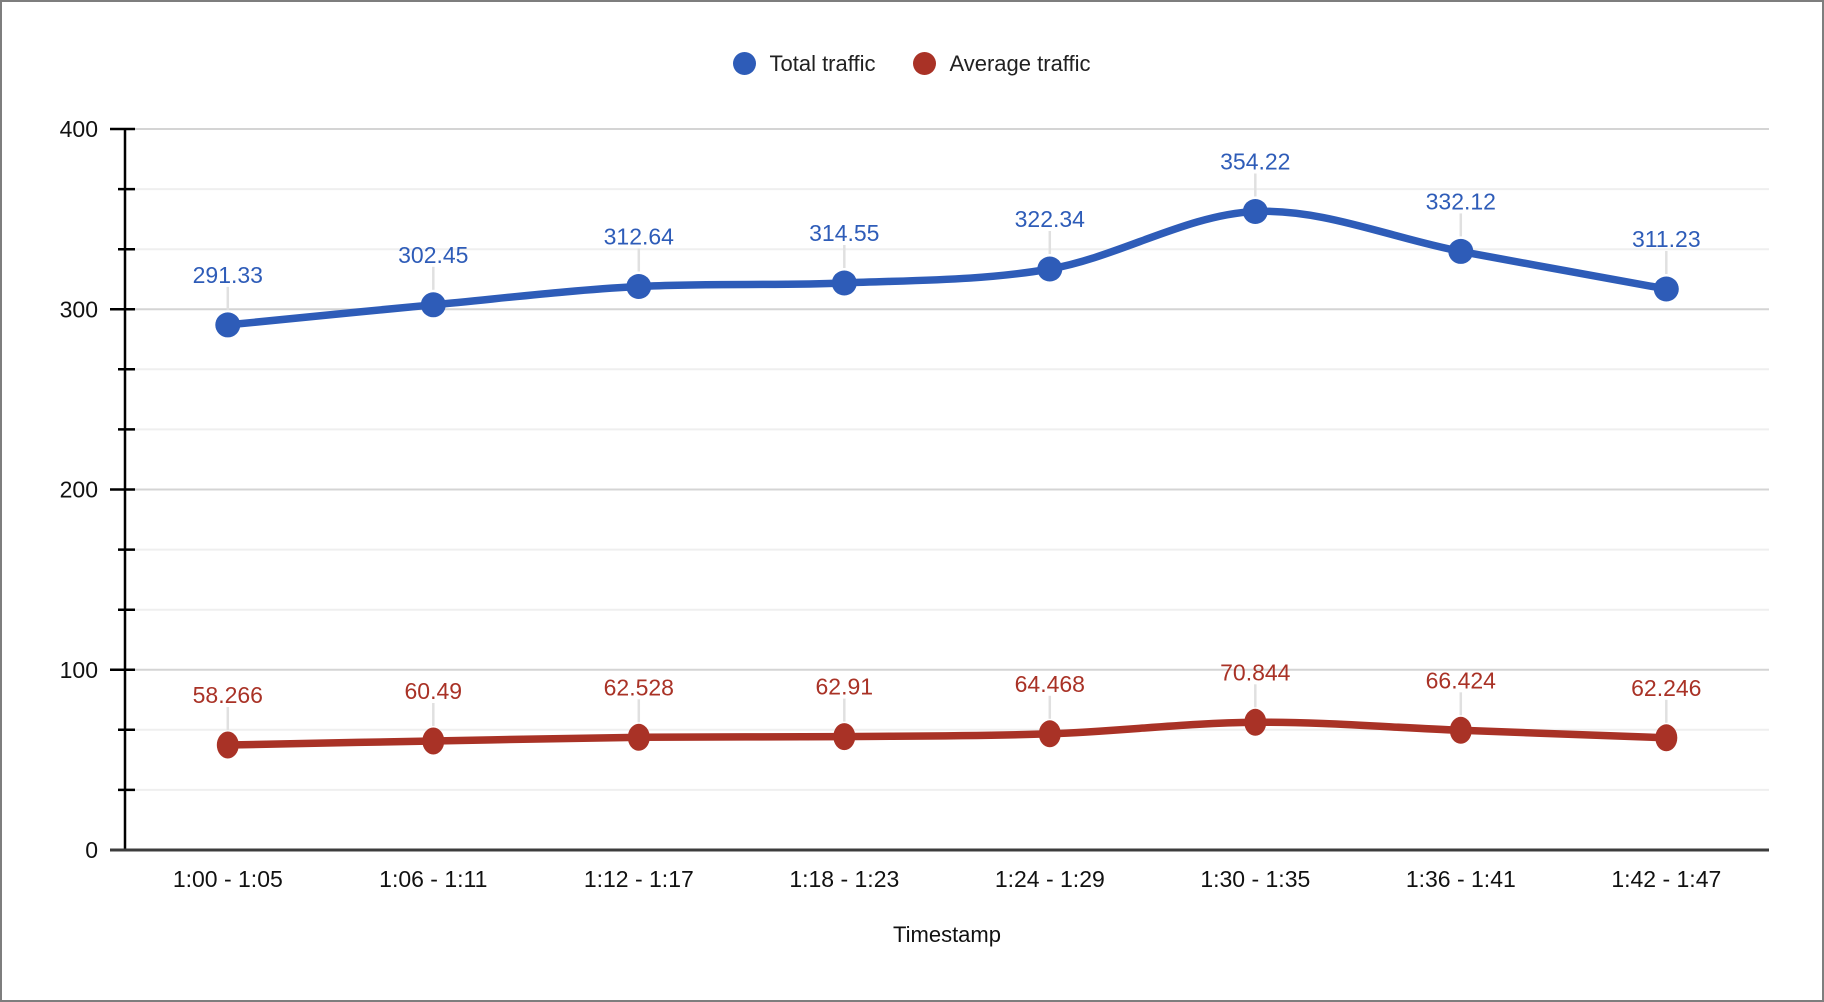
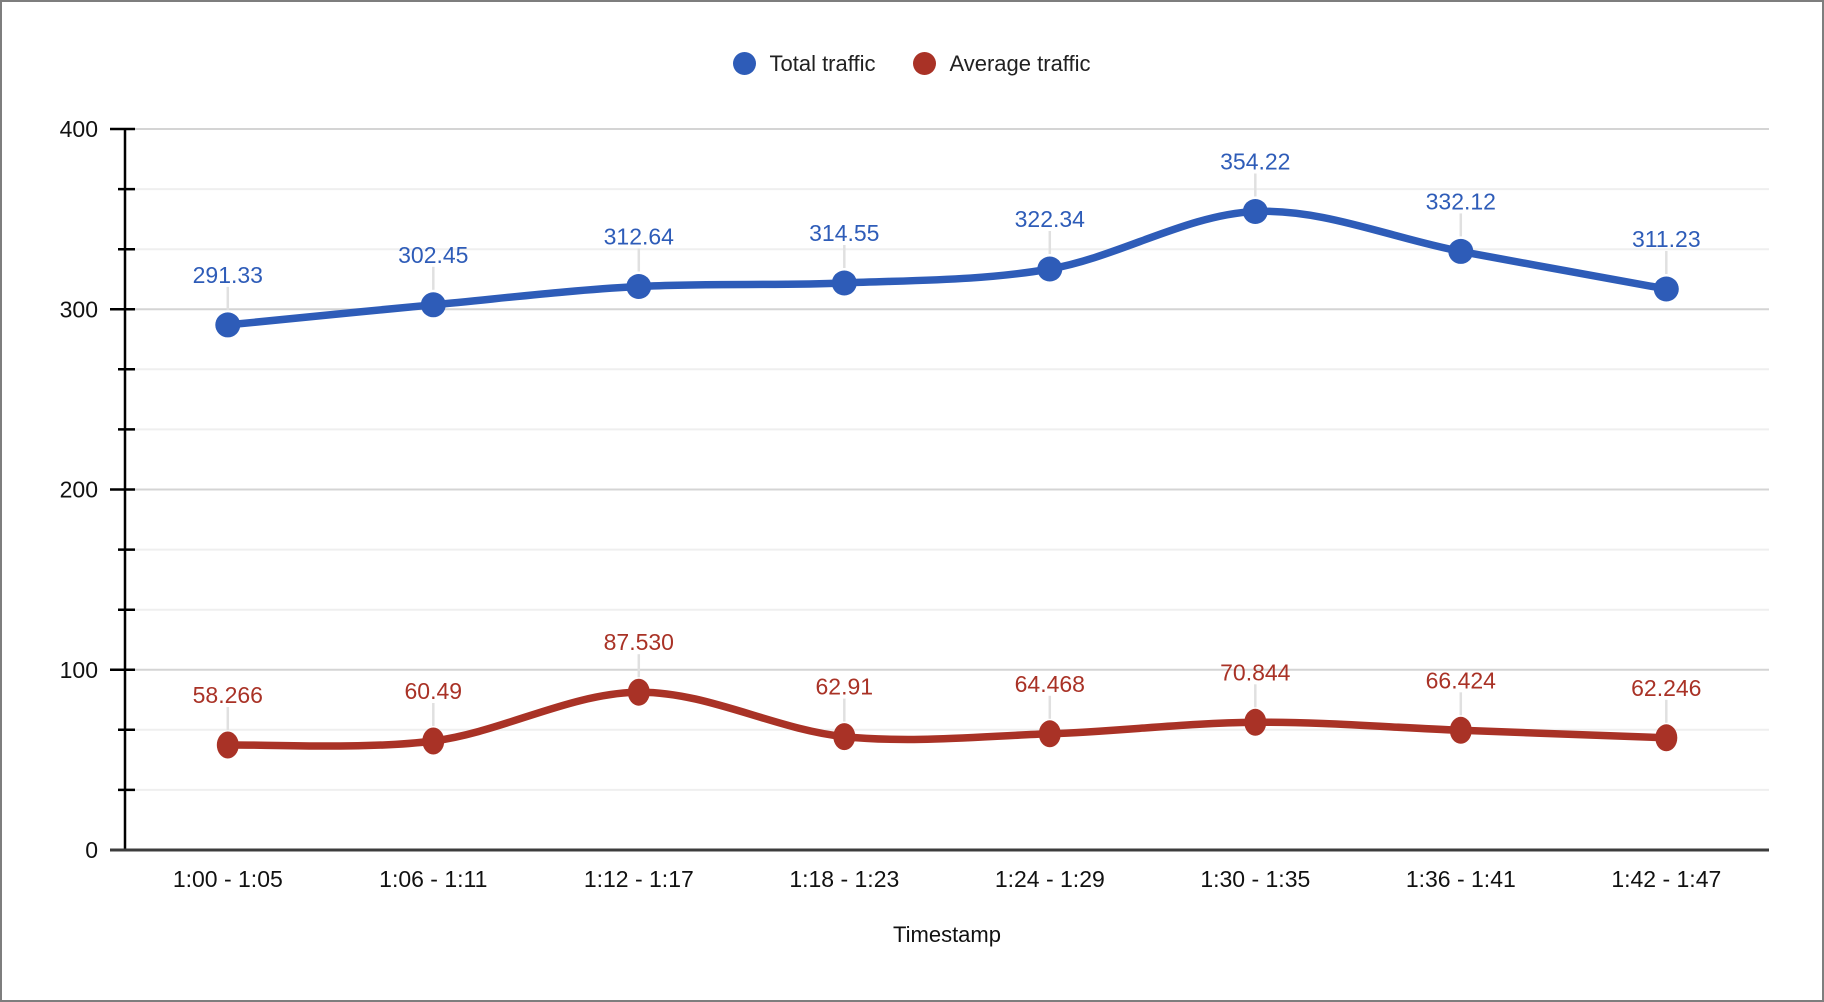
Average traffic/1:12 - 1:17: 62.528 -> 87.530
